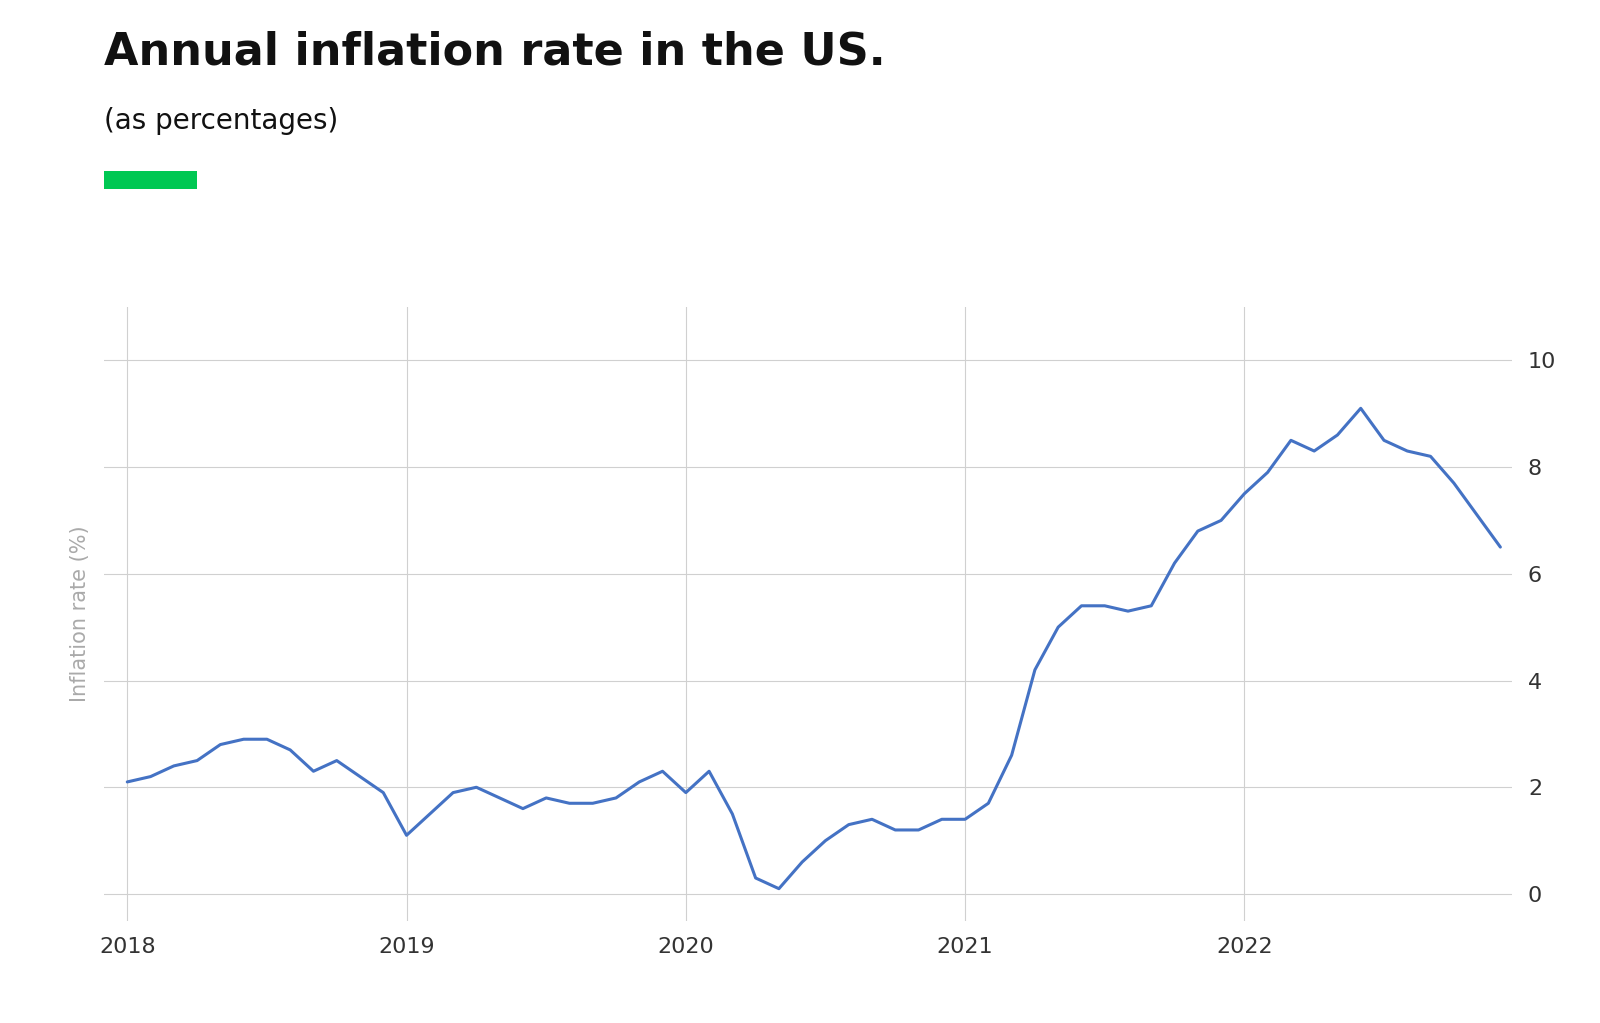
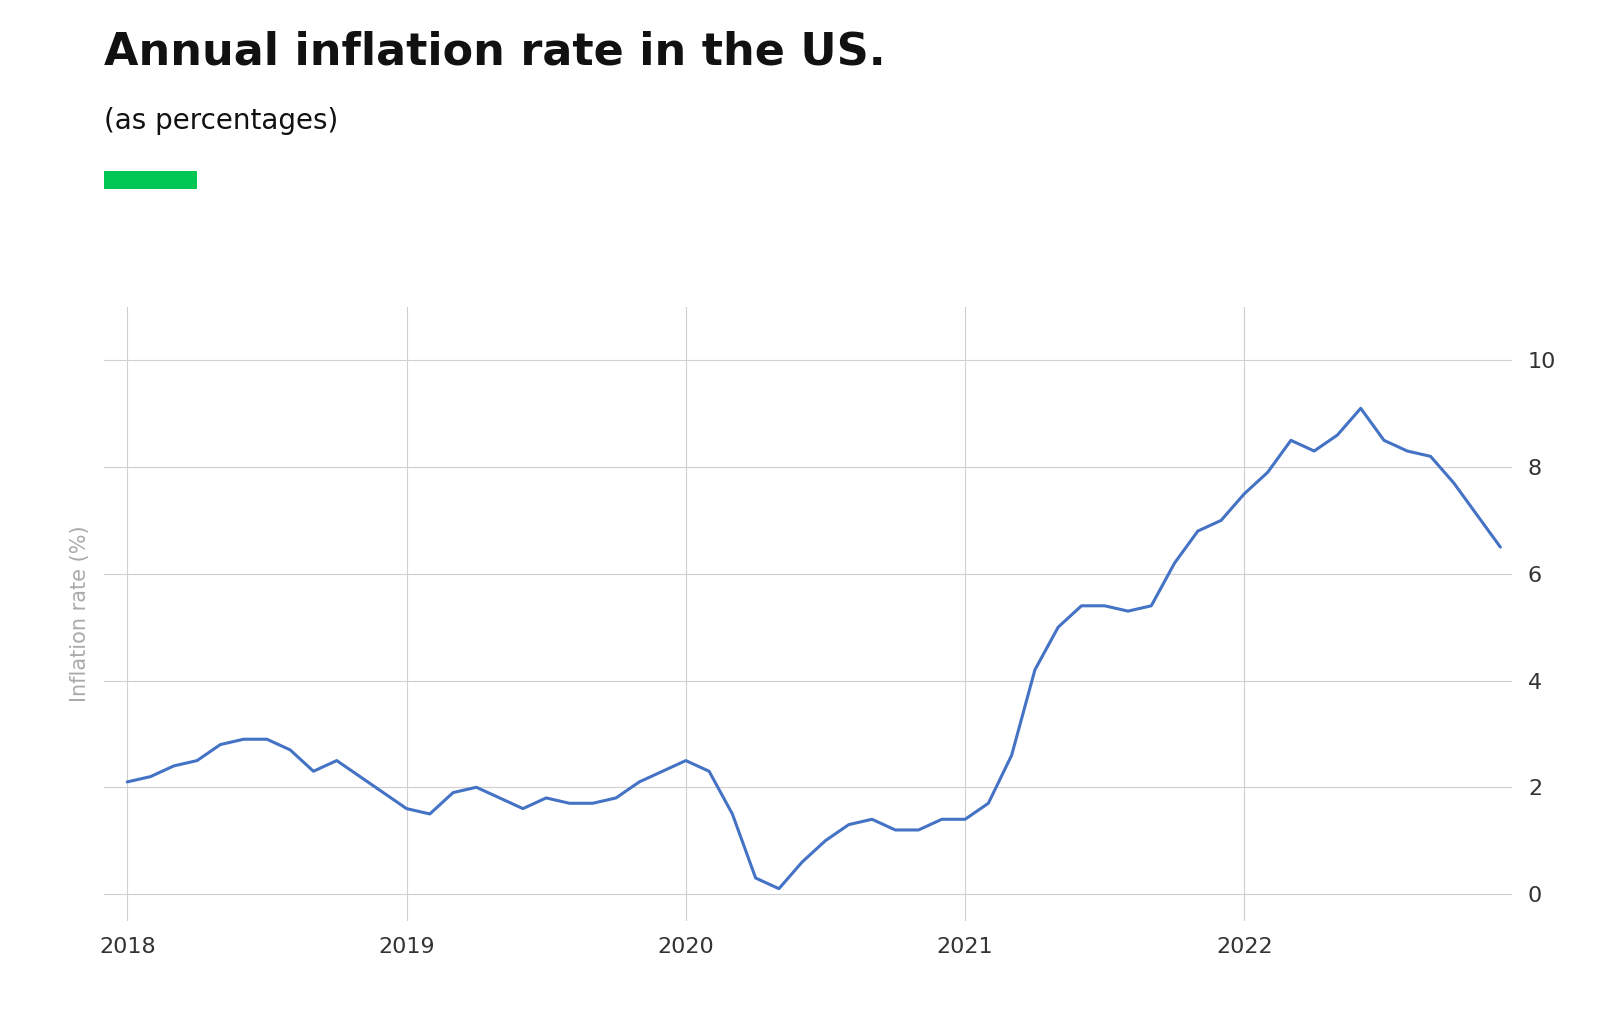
2019: 1.1 -> 1.6
2020: 1.9 -> 2.5
